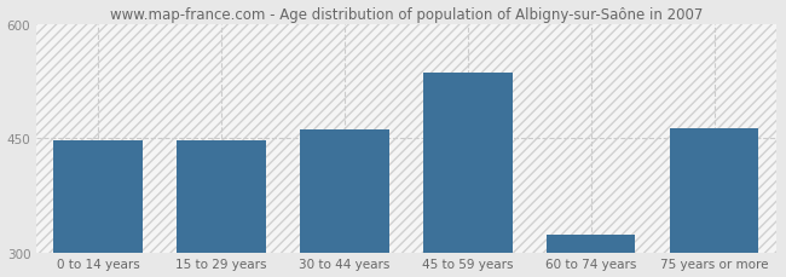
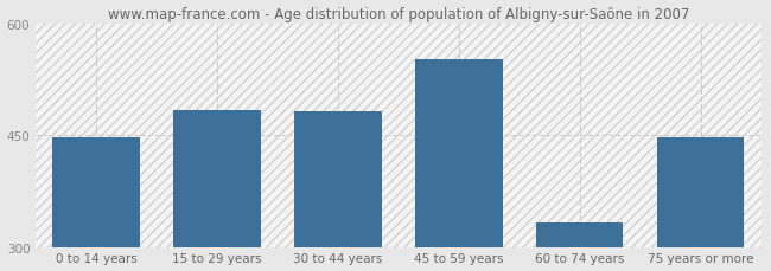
15 to 29 years: 448 -> 484
30 to 44 years: 462 -> 482
45 to 59 years: 537 -> 552
60 to 74 years: 323 -> 332
75 years or more: 463 -> 448
